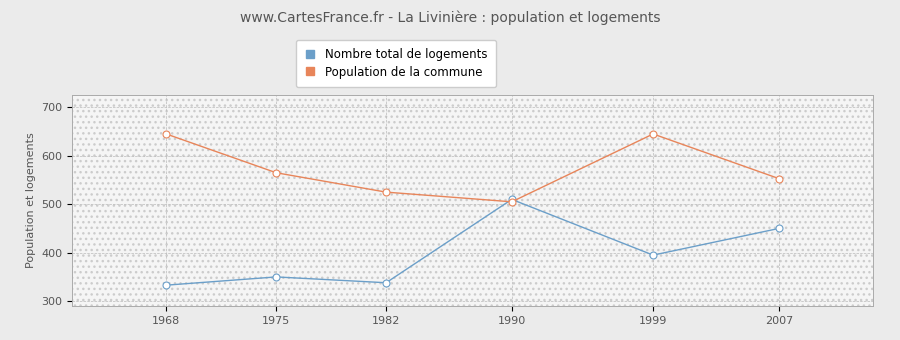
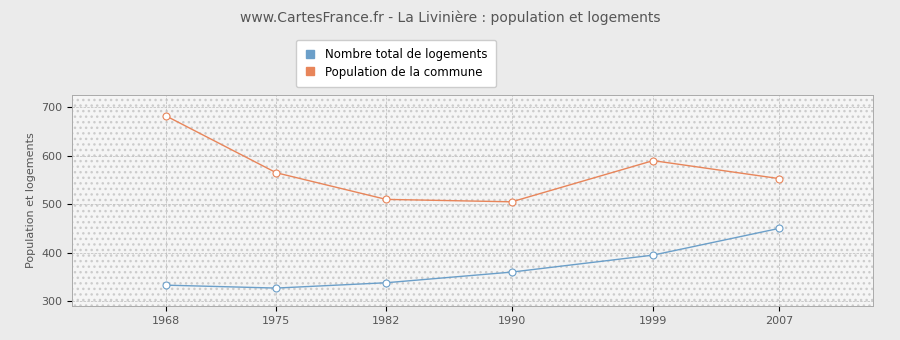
Population de la commune/1968: 645 -> 682
Nombre total de logements/1975: 350 -> 327
Population de la commune/1982: 525 -> 510
Nombre total de logements/1990: 510 -> 360
Population de la commune/1999: 645 -> 590
